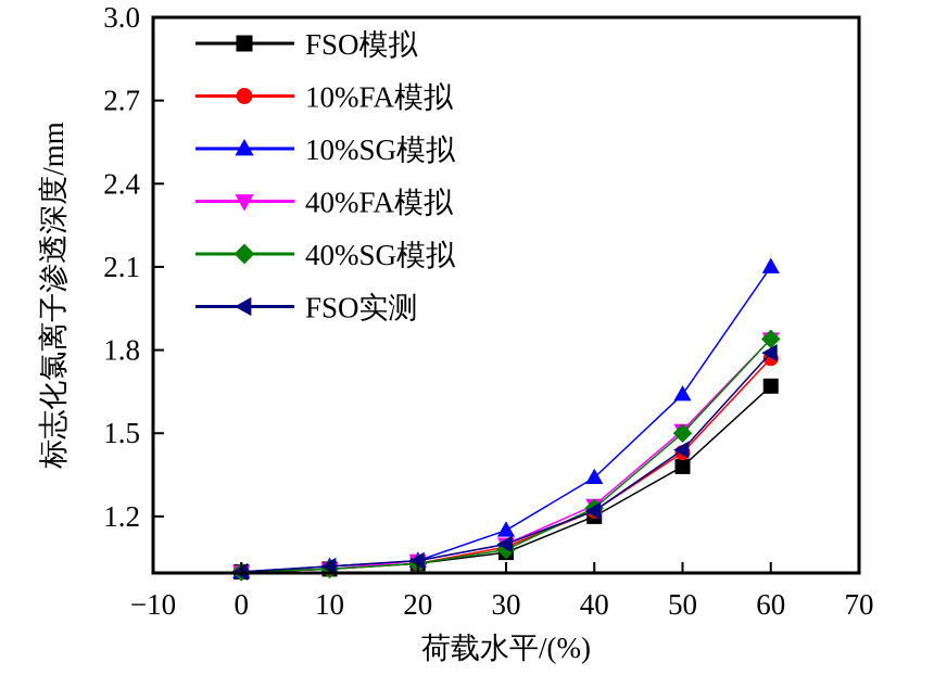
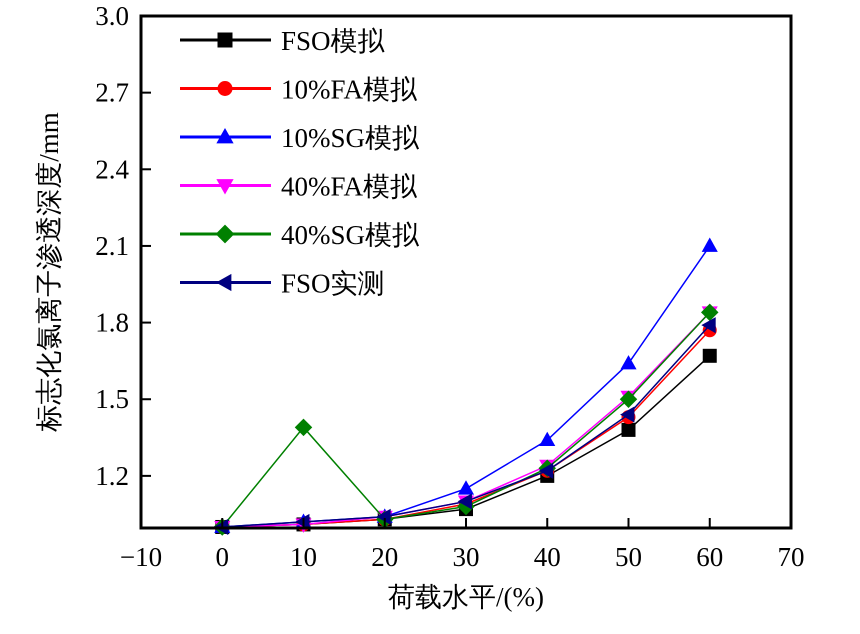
40%SG模拟/10: 1.01 -> 1.39
